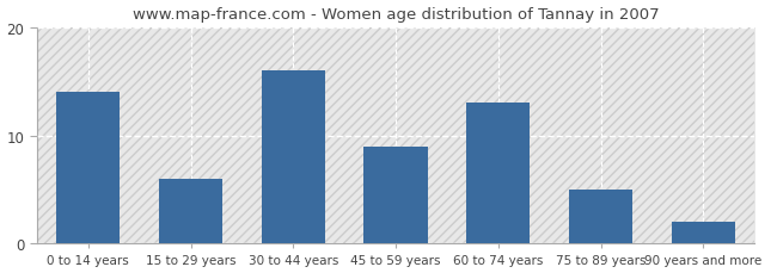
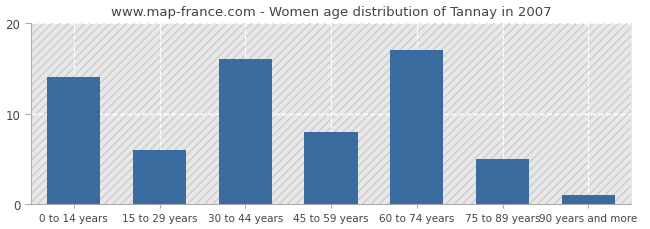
45 to 59 years: 9 -> 8
60 to 74 years: 13 -> 17
90 years and more: 2 -> 1
